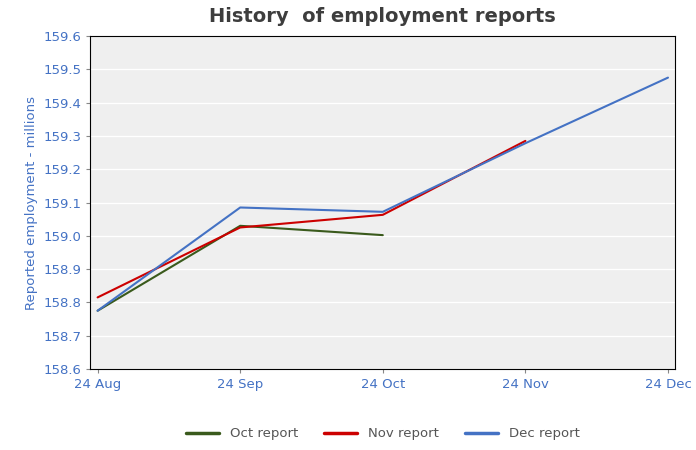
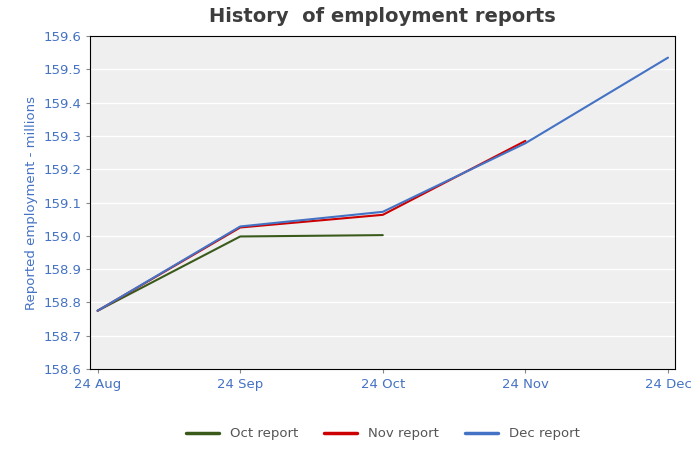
Nov report/24 Aug: 158.815 -> 158.775
Oct report/24 Sep: 159.030 -> 158.998
Dec report/24 Sep: 159.085 -> 159.028
Dec report/24 Dec: 159.475 -> 159.535
